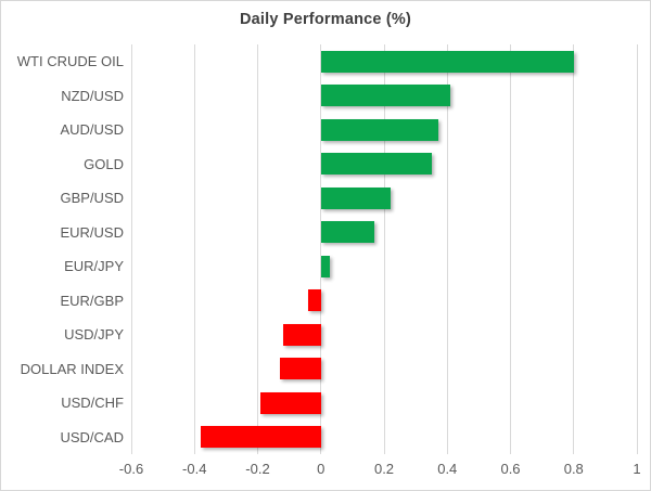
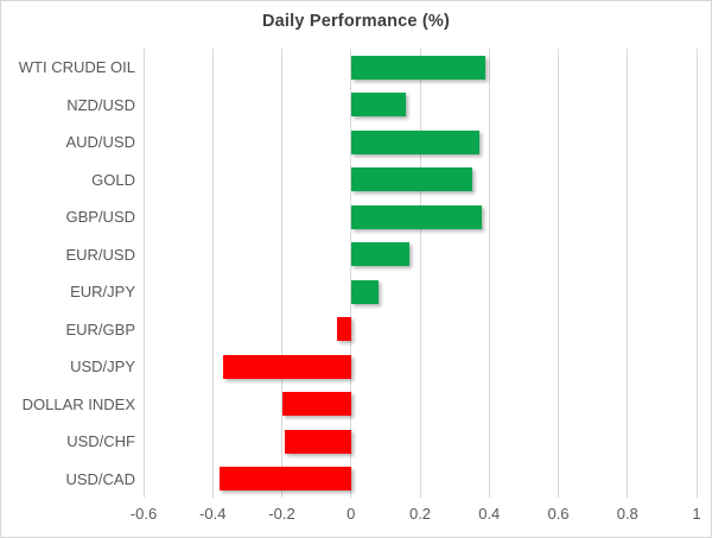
WTI CRUDE OIL: 0.80 -> 0.39
NZD/USD: 0.41 -> 0.16
GBP/USD: 0.22 -> 0.38
EUR/JPY: 0.03 -> 0.08
USD/JPY: -0.12 -> -0.37
DOLLAR INDEX: -0.13 -> -0.20
